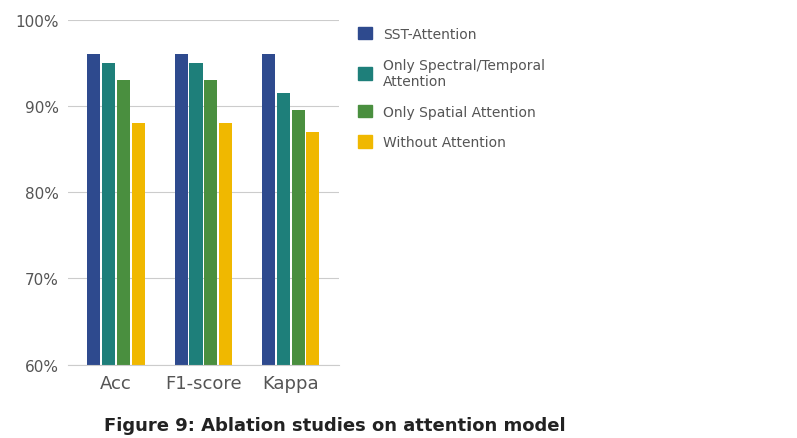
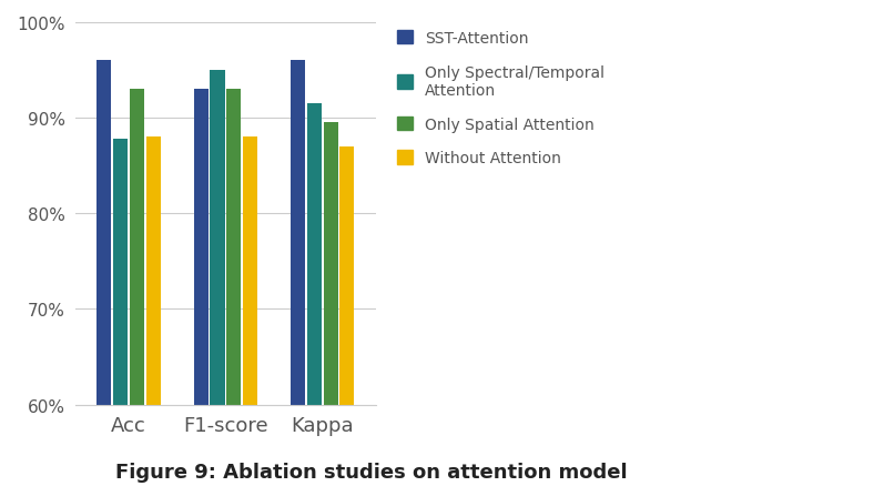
Only Spectral/Temporal Attention/Acc: 95.0% -> 87.8%
SST-Attention/F1-score: 96% -> 93%
